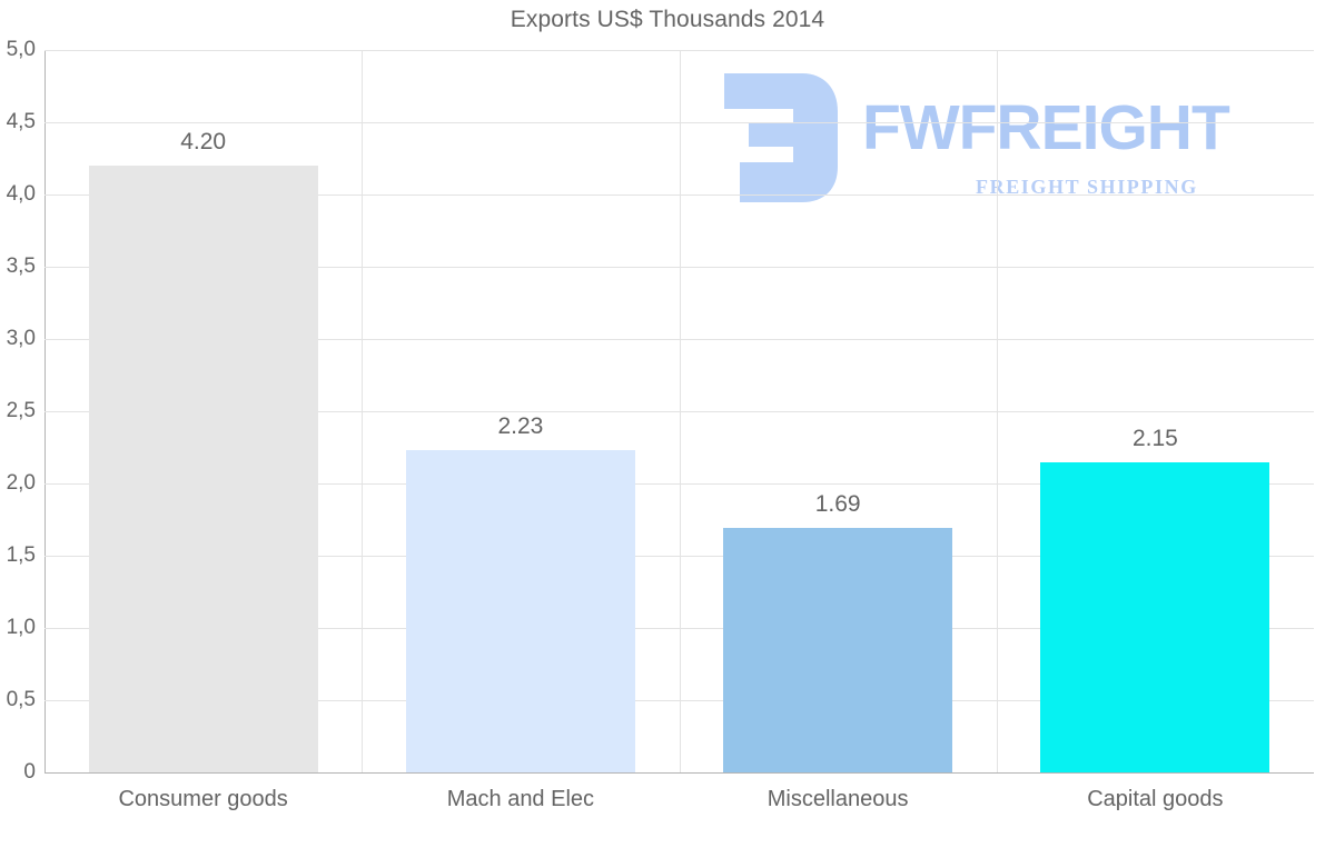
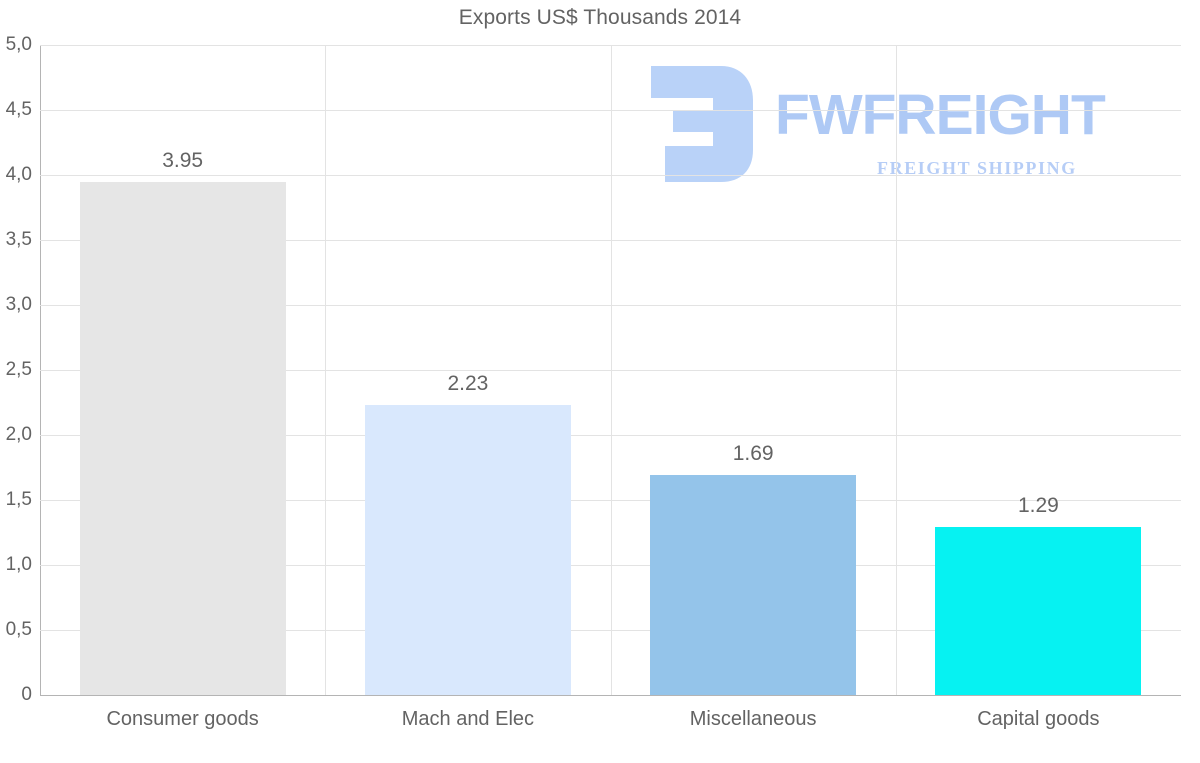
Consumer goods: 4.20 -> 3.95
Capital goods: 2.15 -> 1.29
